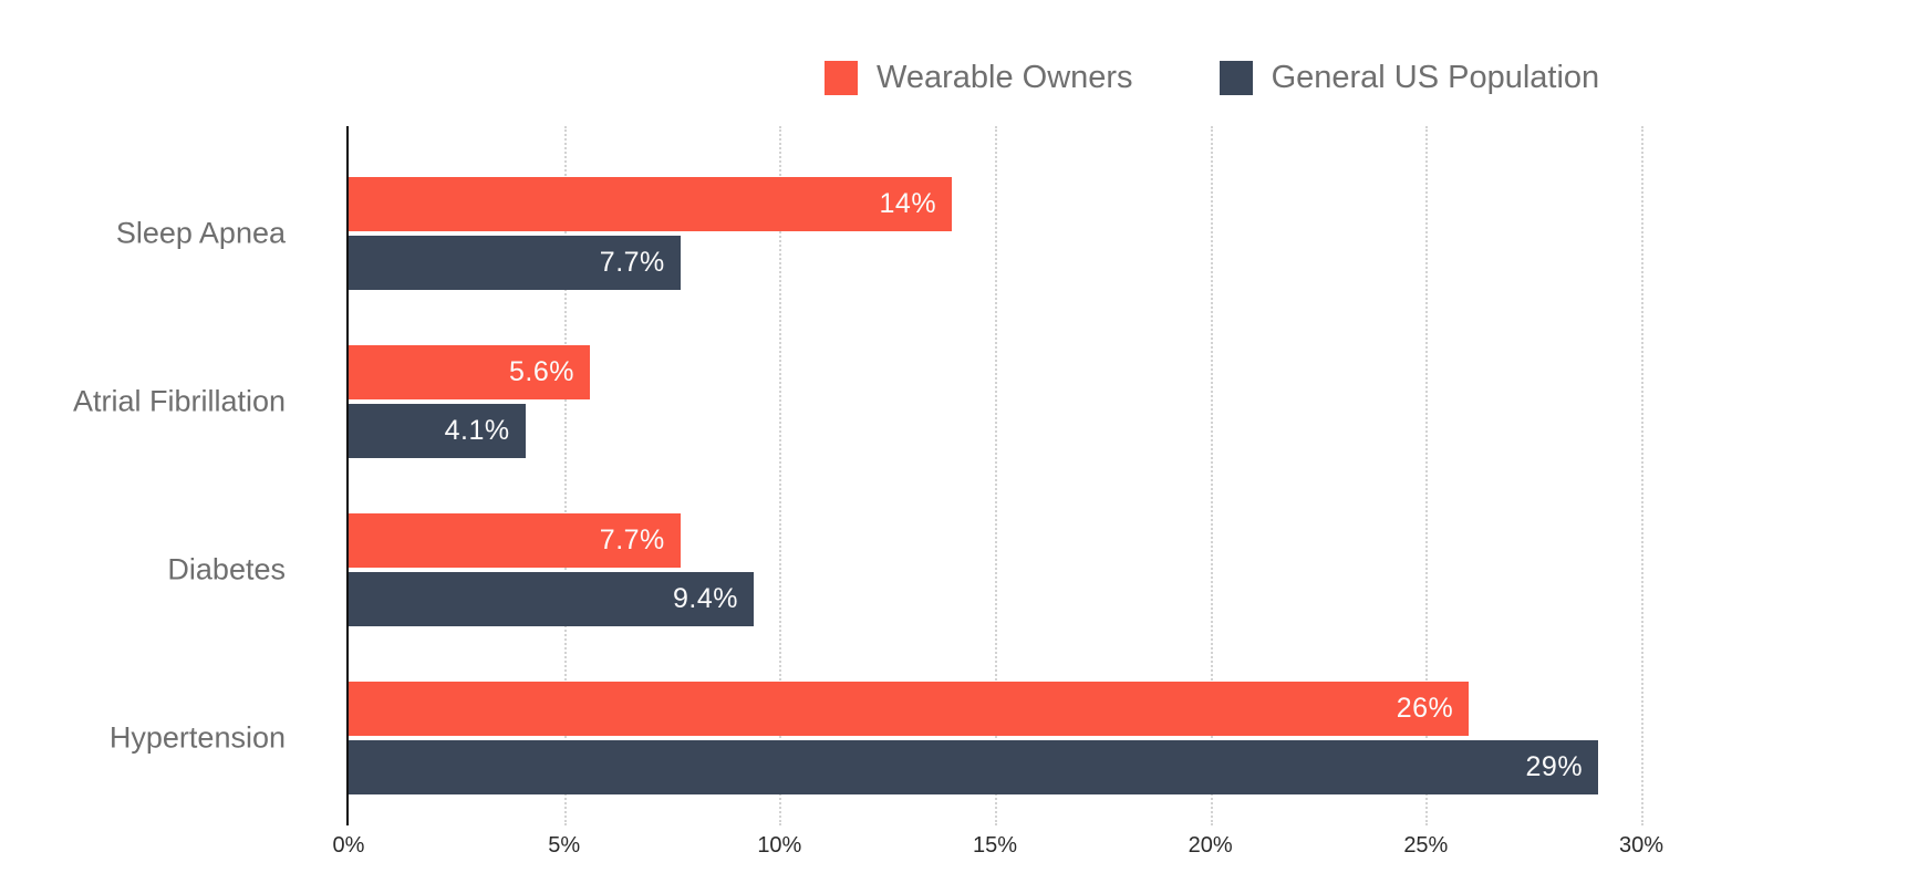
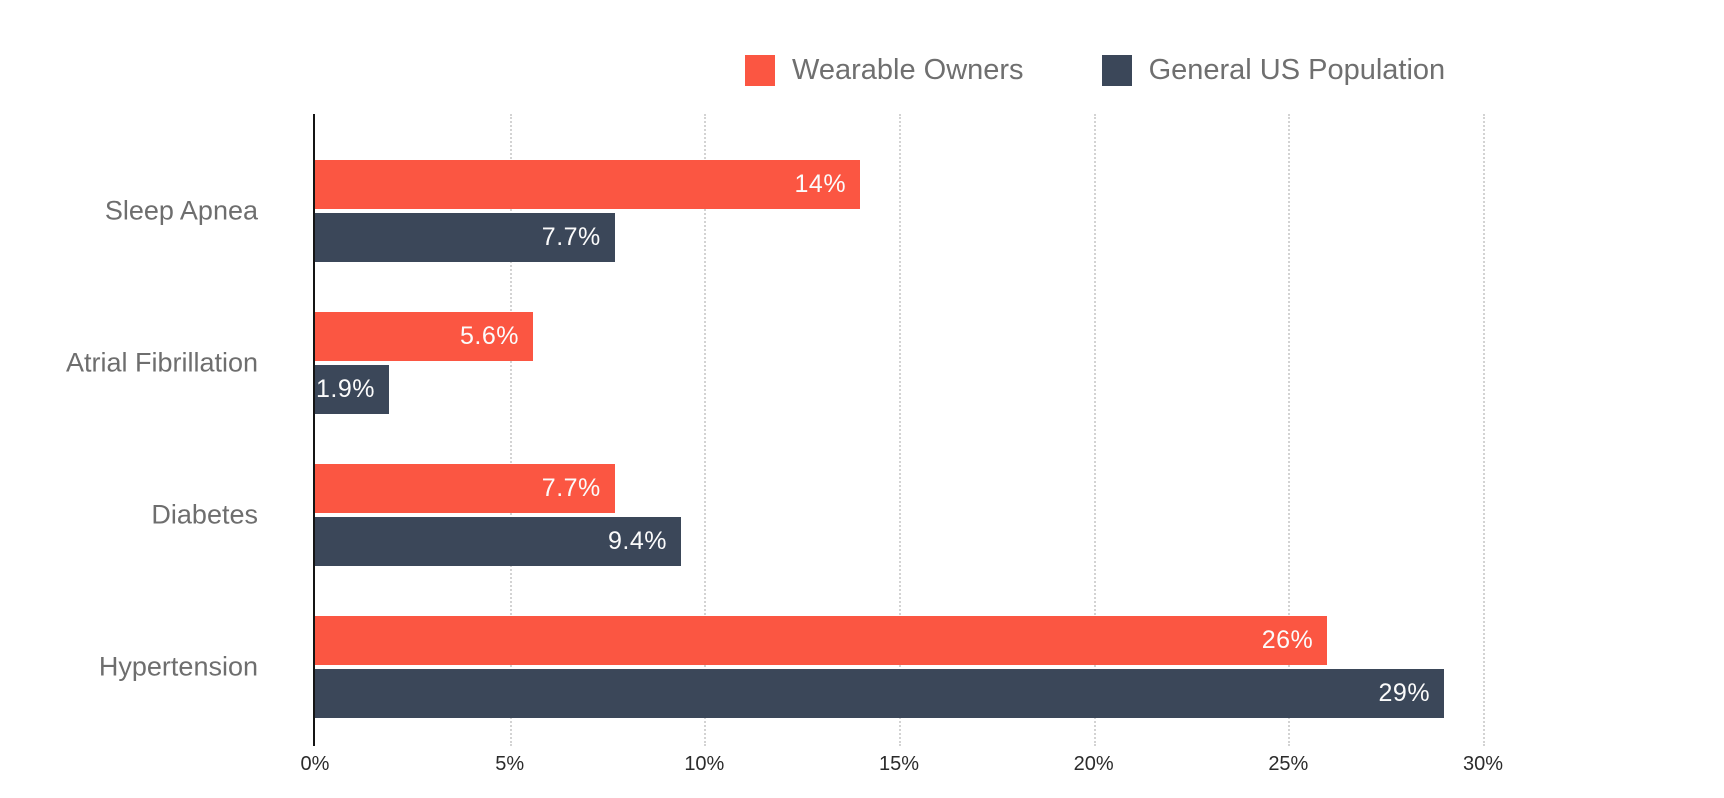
General US Population/Atrial Fibrillation: 4.1% -> 1.9%
